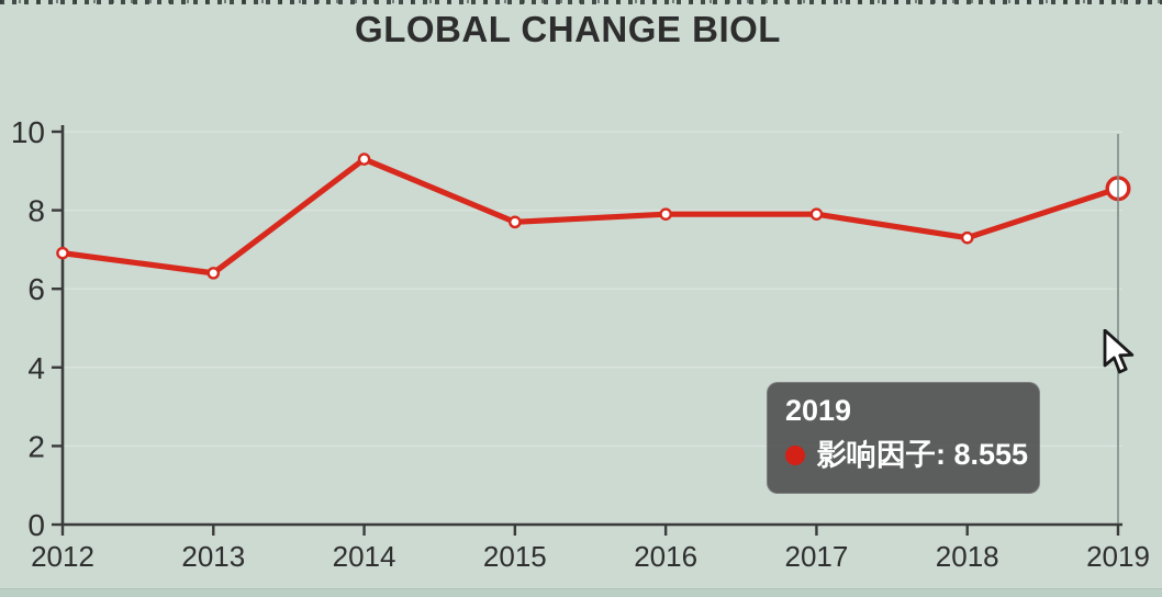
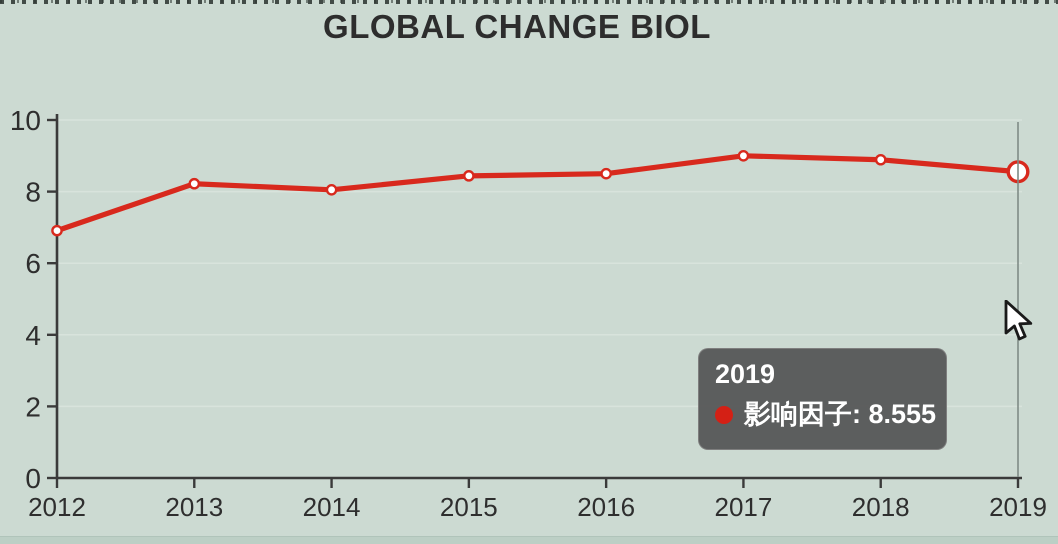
2013: 6.4 -> 8.2
2014: 9.3 -> 8.1
2015: 7.7 -> 8.4
2016: 7.9 -> 8.5
2017: 7.9 -> 9.0
2018: 7.3 -> 8.9
